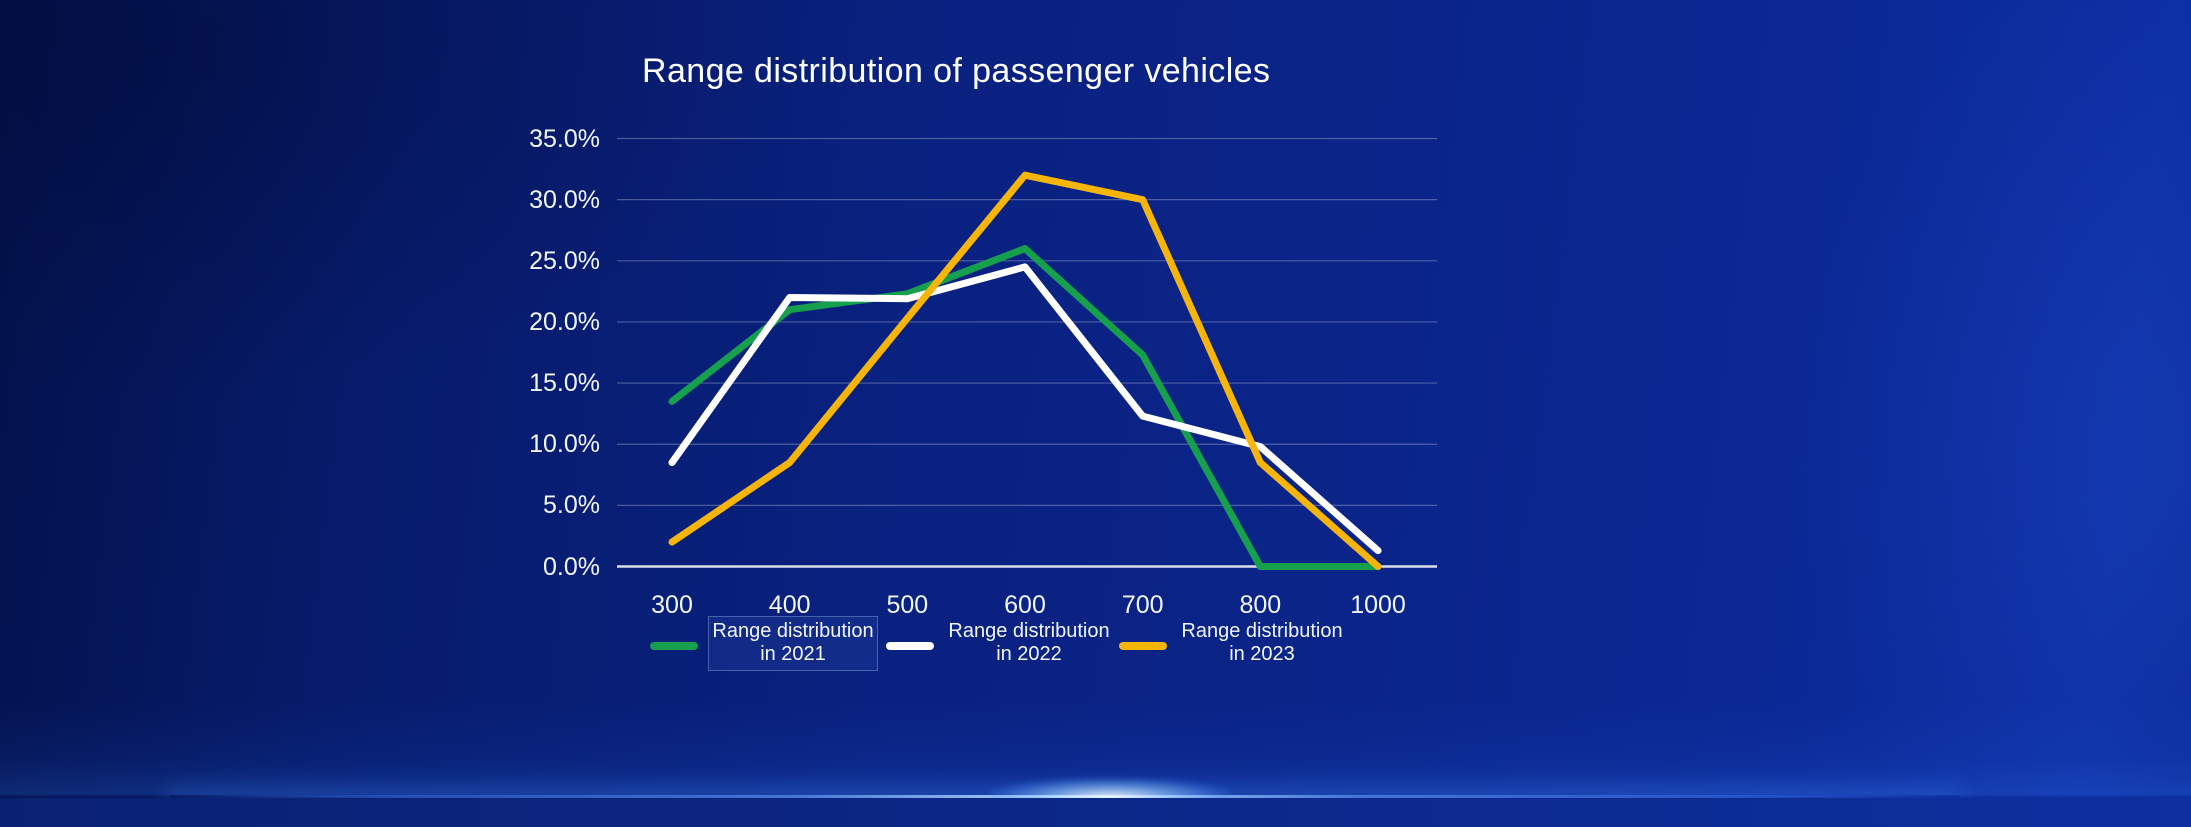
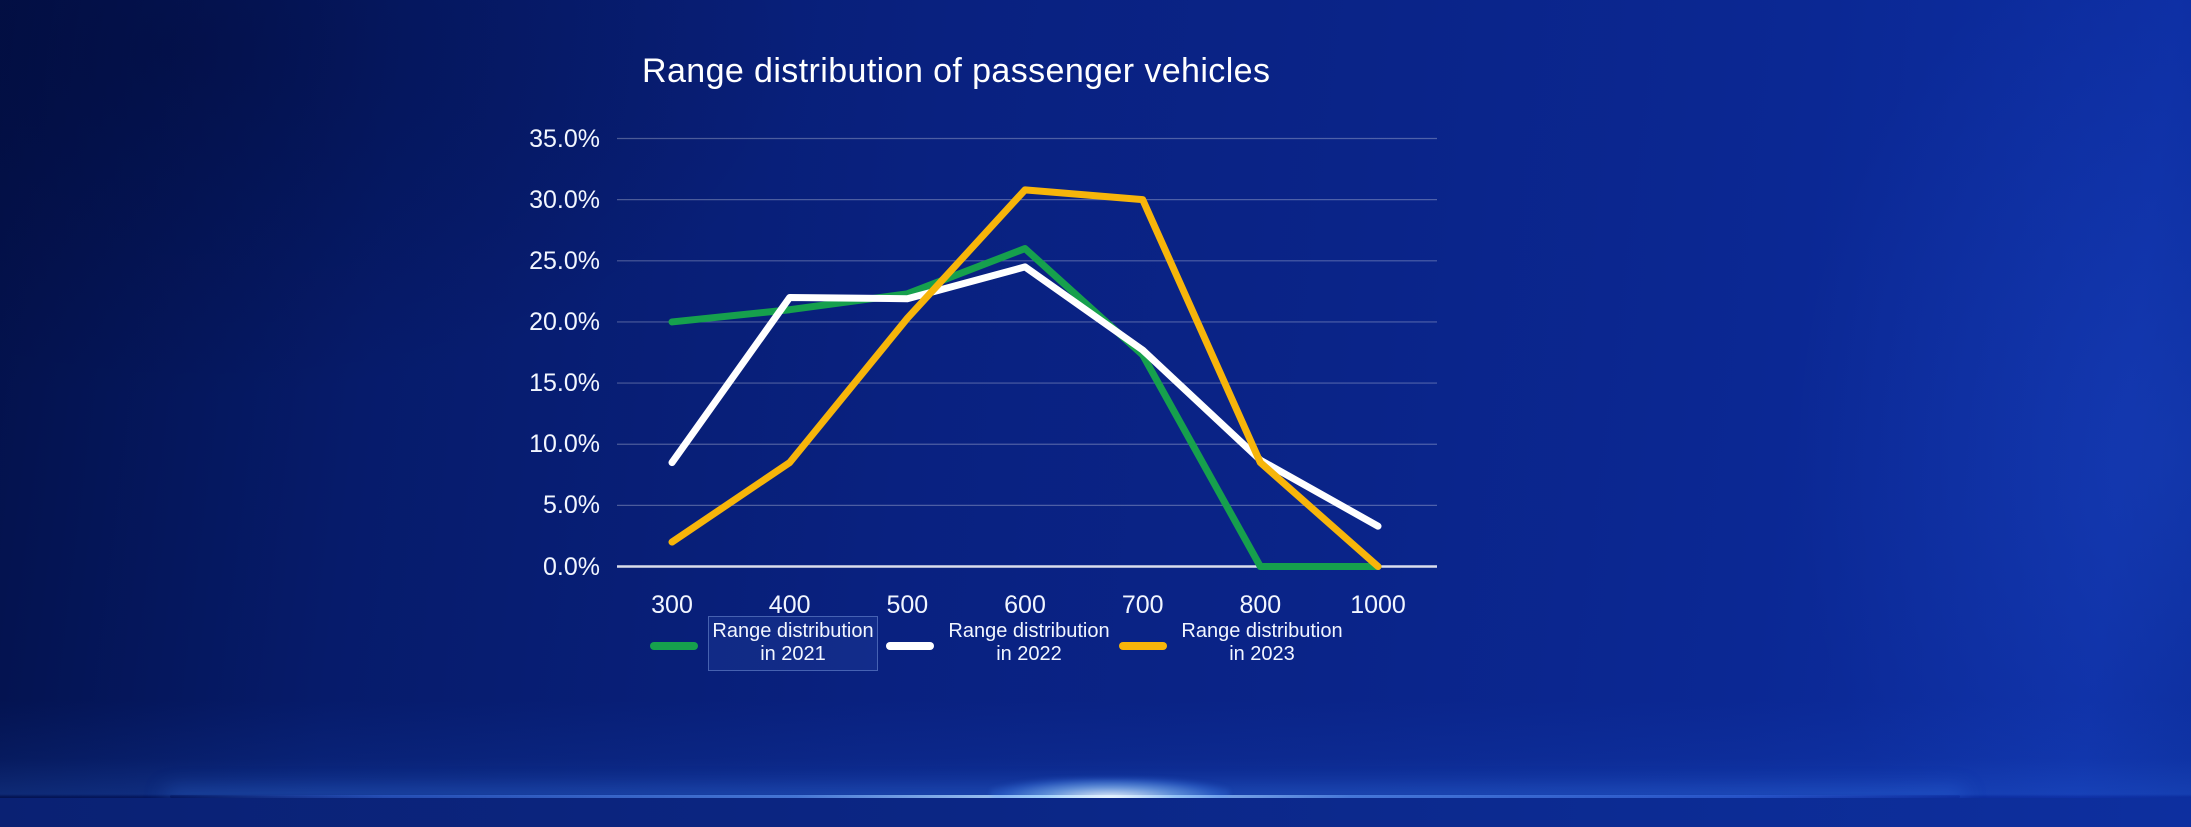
Range distribution in 2021/300: 13.5% -> 20.0%
Range distribution in 2023/600: 32.0% -> 30.8%
Range distribution in 2022/700: 12.3% -> 17.7%
Range distribution in 2022/800: 9.8% -> 8.7%
Range distribution in 2022/1000: 1.3% -> 3.3%
